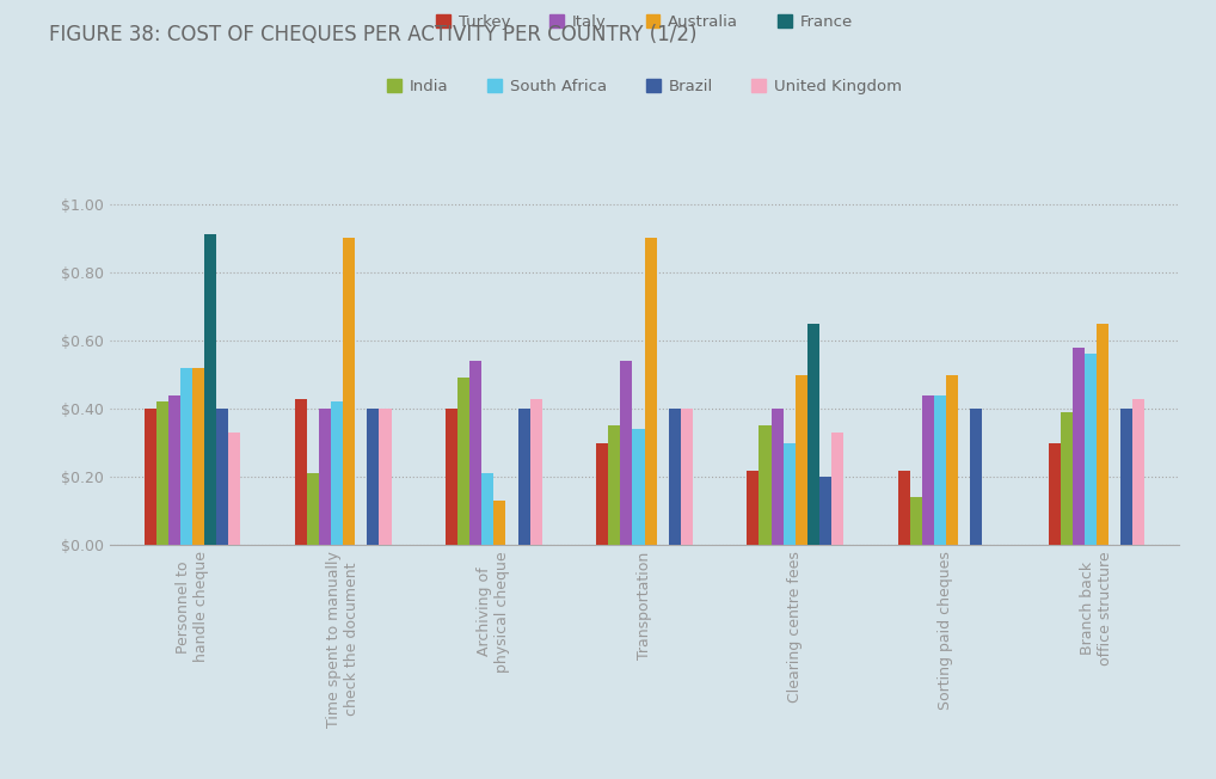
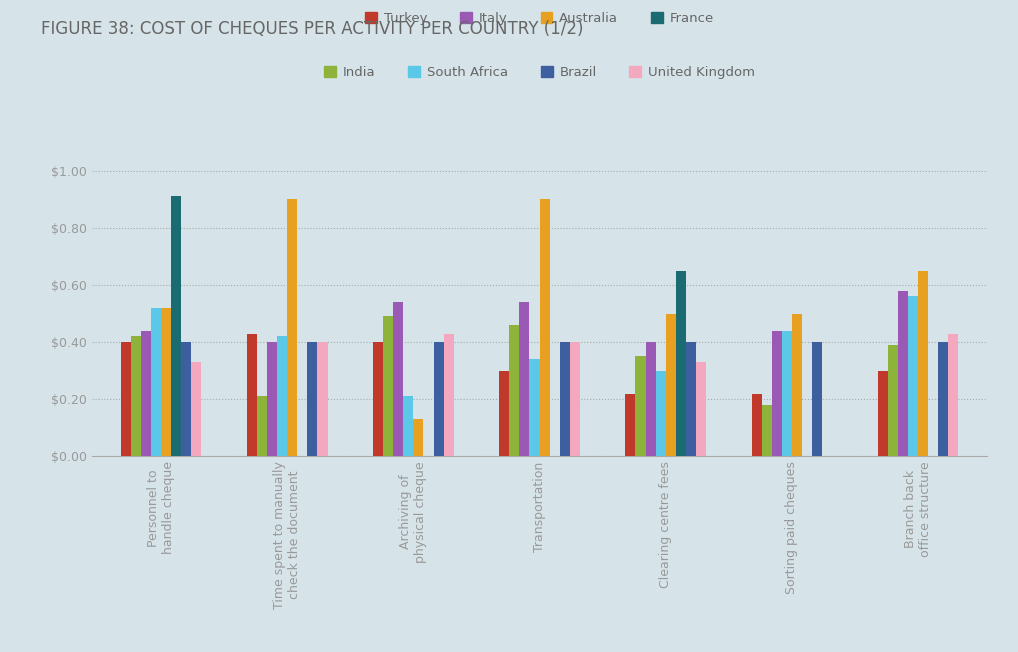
India/Transportation: $0.35 -> $0.46
Brazil/Clearing centre fees: $0.2 -> $0.4
India/Sorting paid cheques: $0.14 -> $0.18
